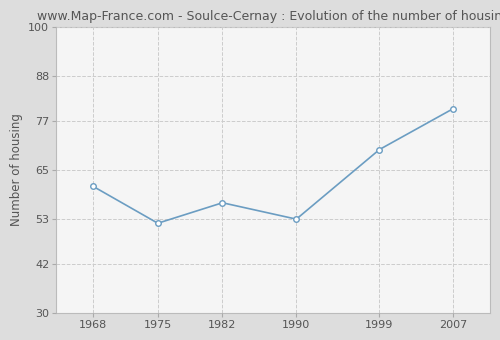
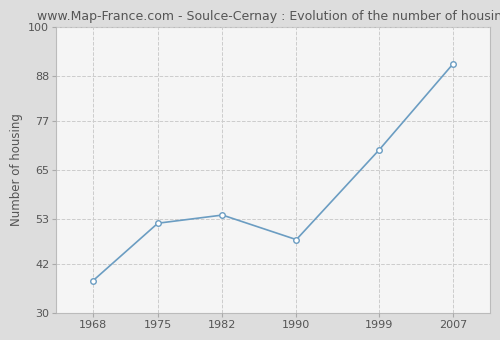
1968: 61 -> 38
1982: 57 -> 54
1990: 53 -> 48
2007: 80 -> 91
